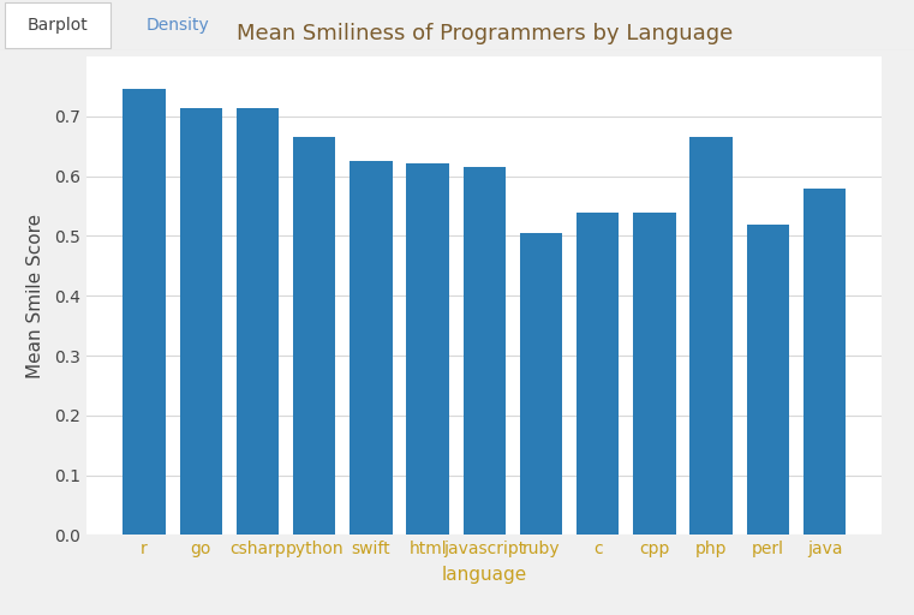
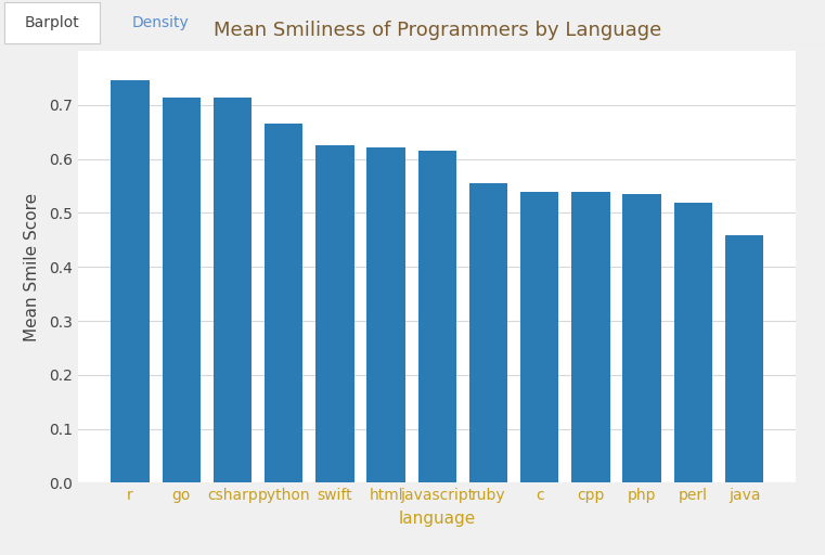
ruby: 0.505 -> 0.555
php: 0.665 -> 0.536
java: 0.580 -> 0.458
